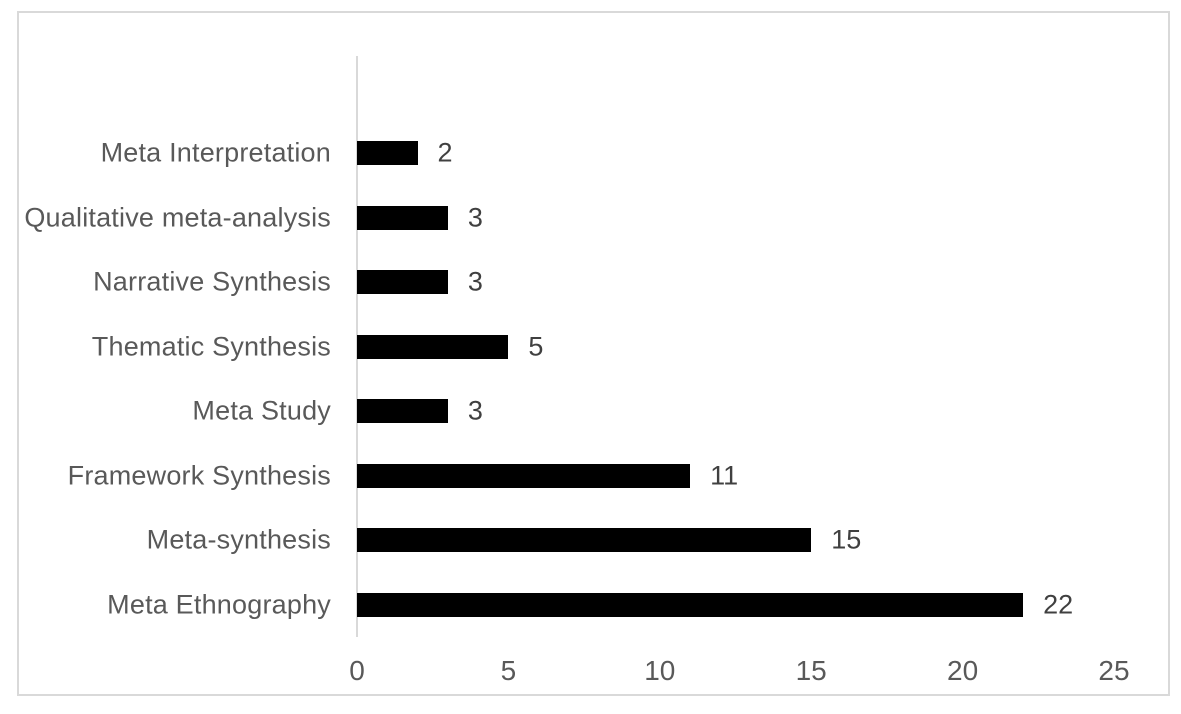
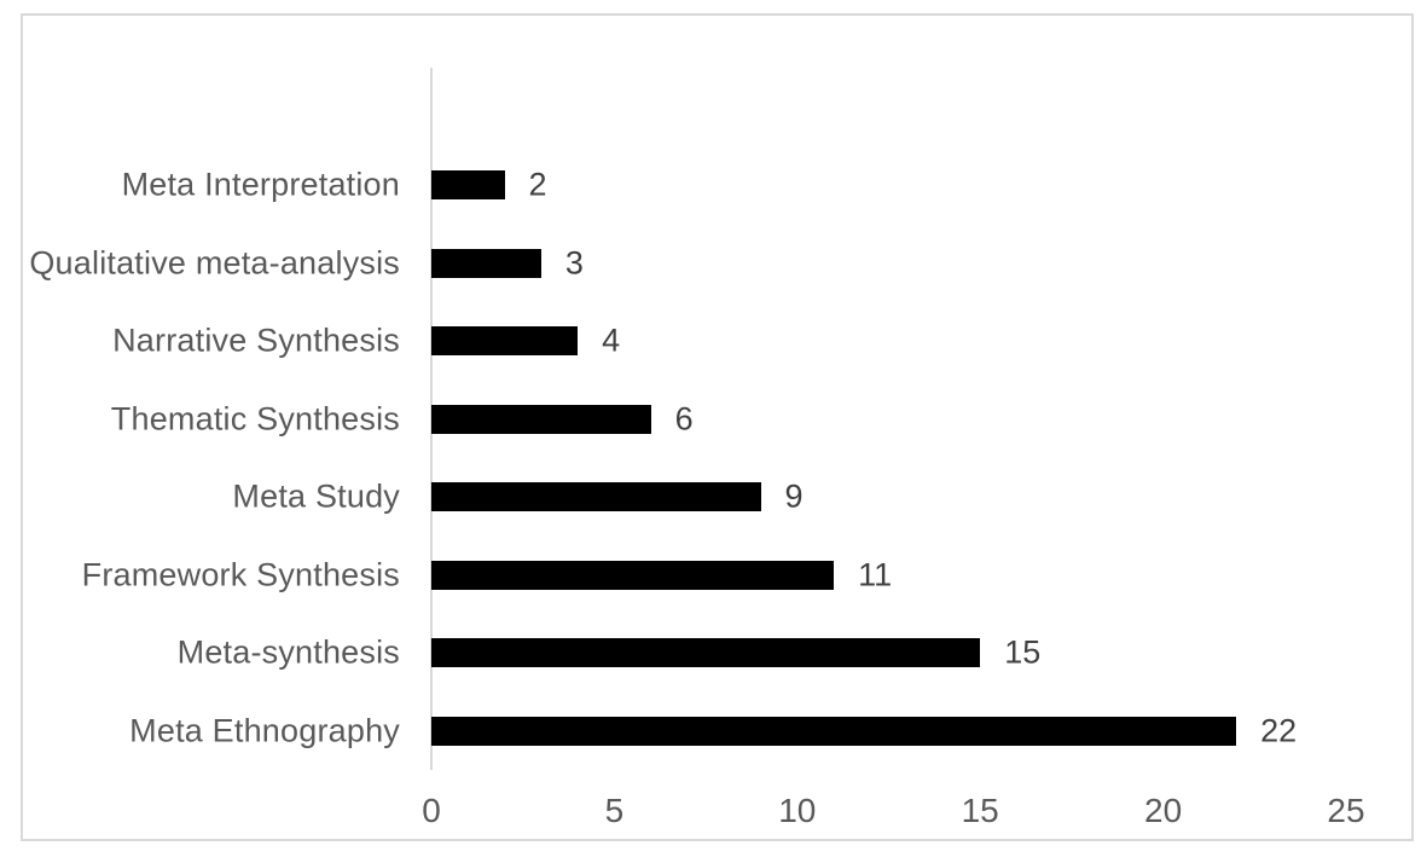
Narrative Synthesis: 3 -> 4
Thematic Synthesis: 5 -> 6
Meta Study: 3 -> 9
